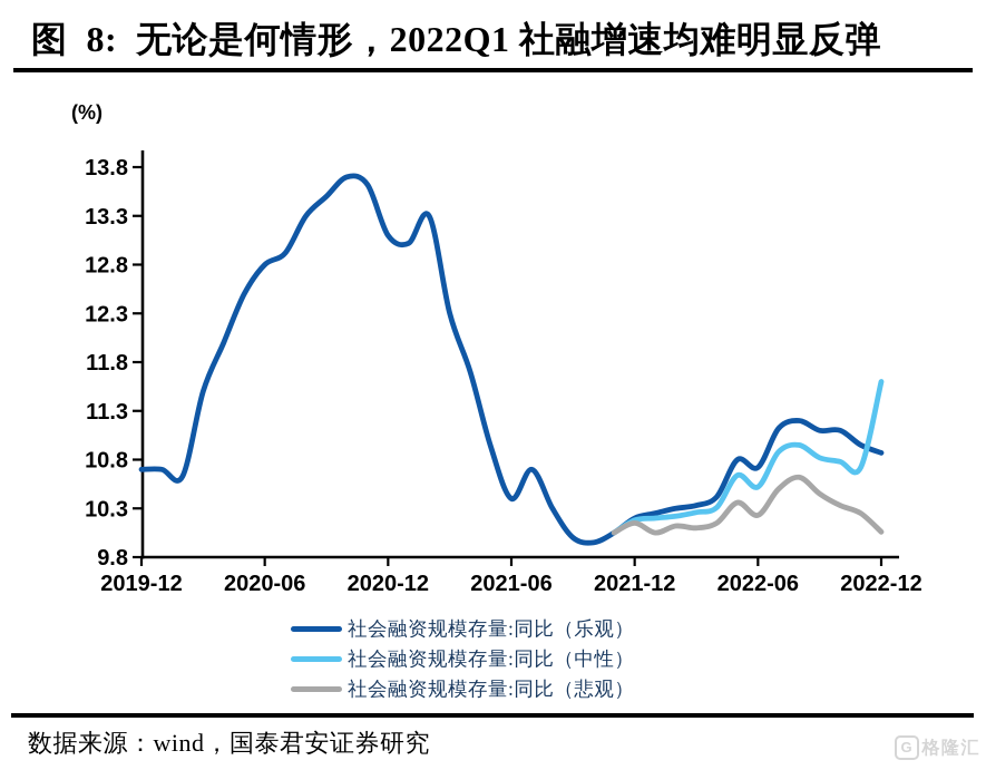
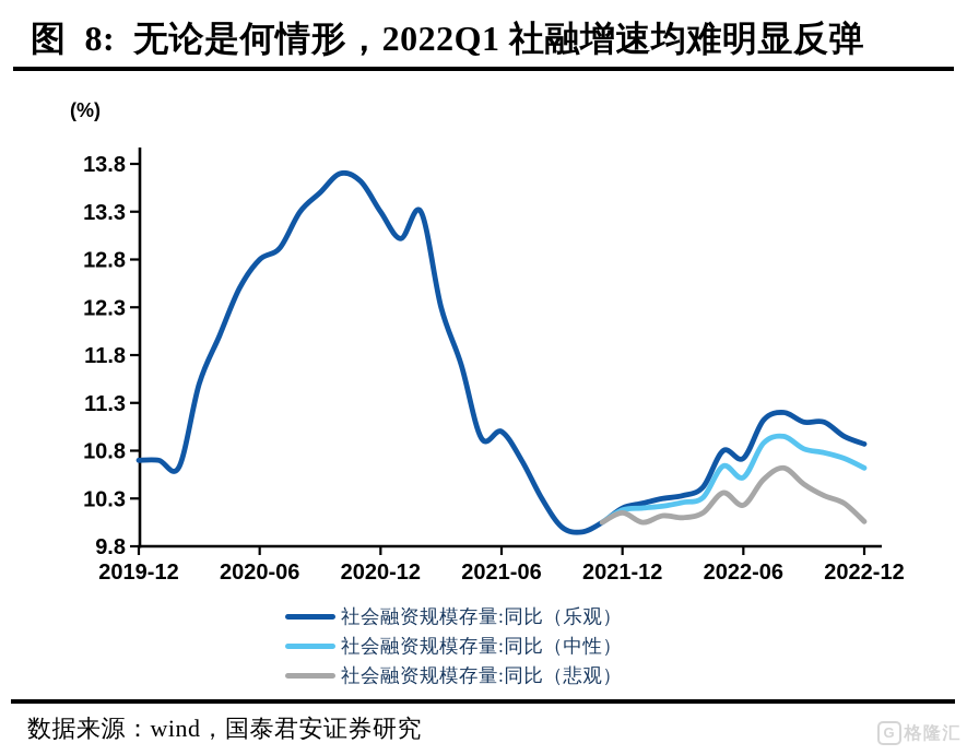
社会融资规模存量:同比（乐观）/2020-12: 13.1 -> 13.3
社会融资规模存量:同比（乐观）/2021-06: 10.4 -> 11.0
社会融资规模存量:同比（中性）/2022-12: 11.6 -> 10.6
